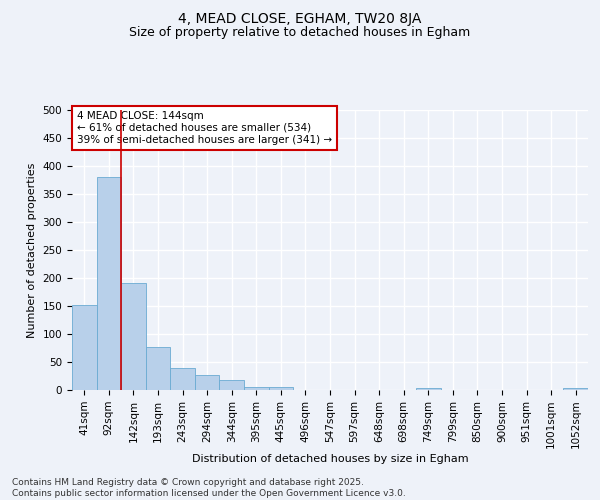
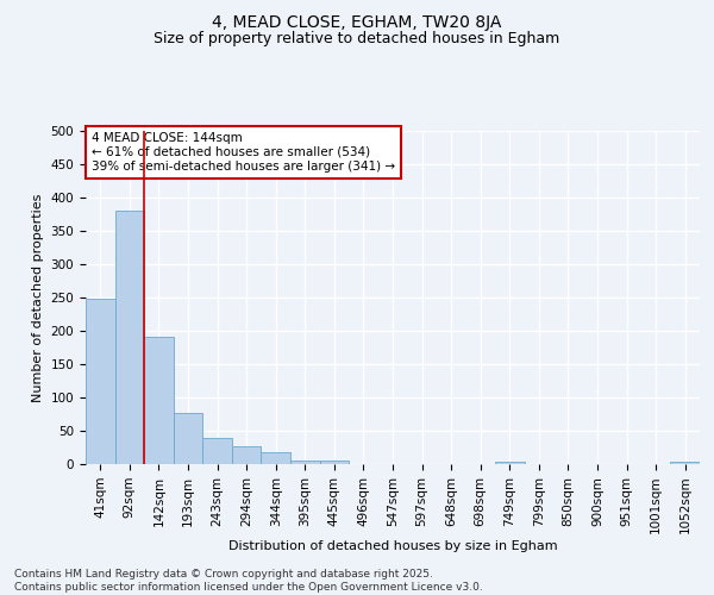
41sqm: 152 -> 248
